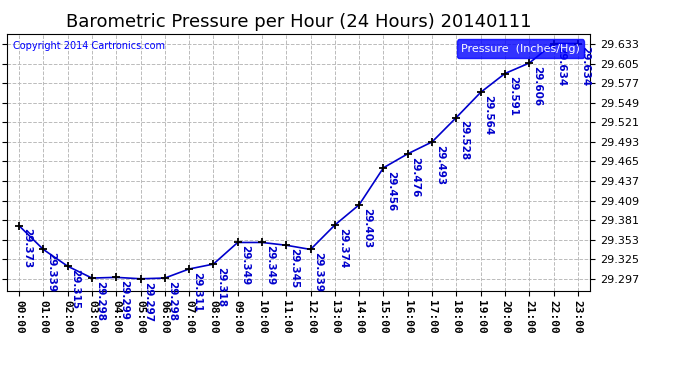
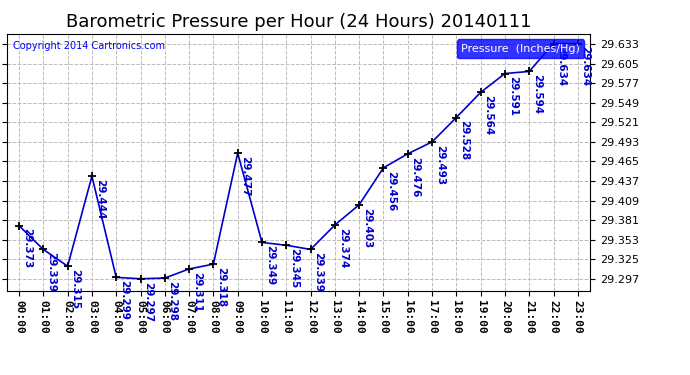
03:00: 29.298 -> 29.444
09:00: 29.349 -> 29.477
21:00: 29.606 -> 29.594
